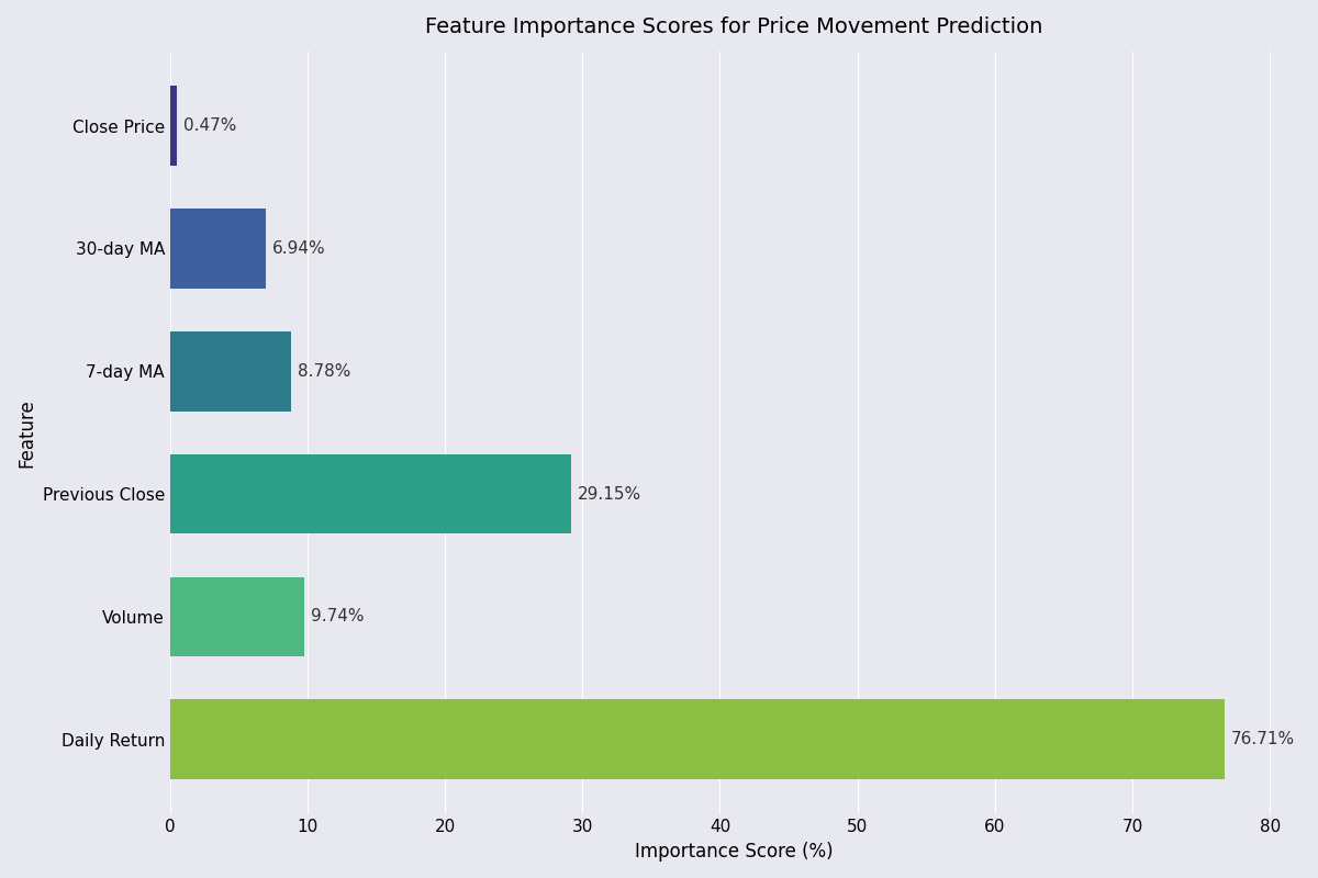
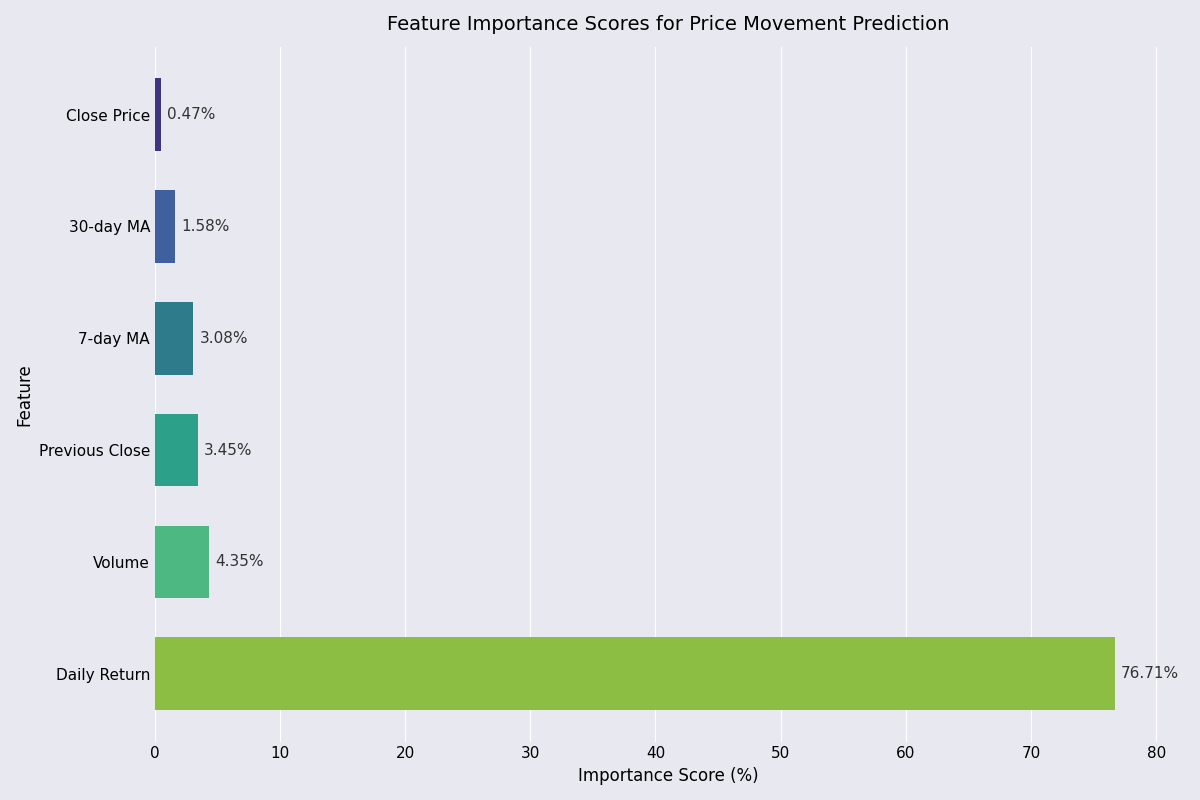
30-day MA: 6.94% -> 1.58%
7-day MA: 8.78% -> 3.08%
Previous Close: 29.15% -> 3.45%
Volume: 9.74% -> 4.35%
